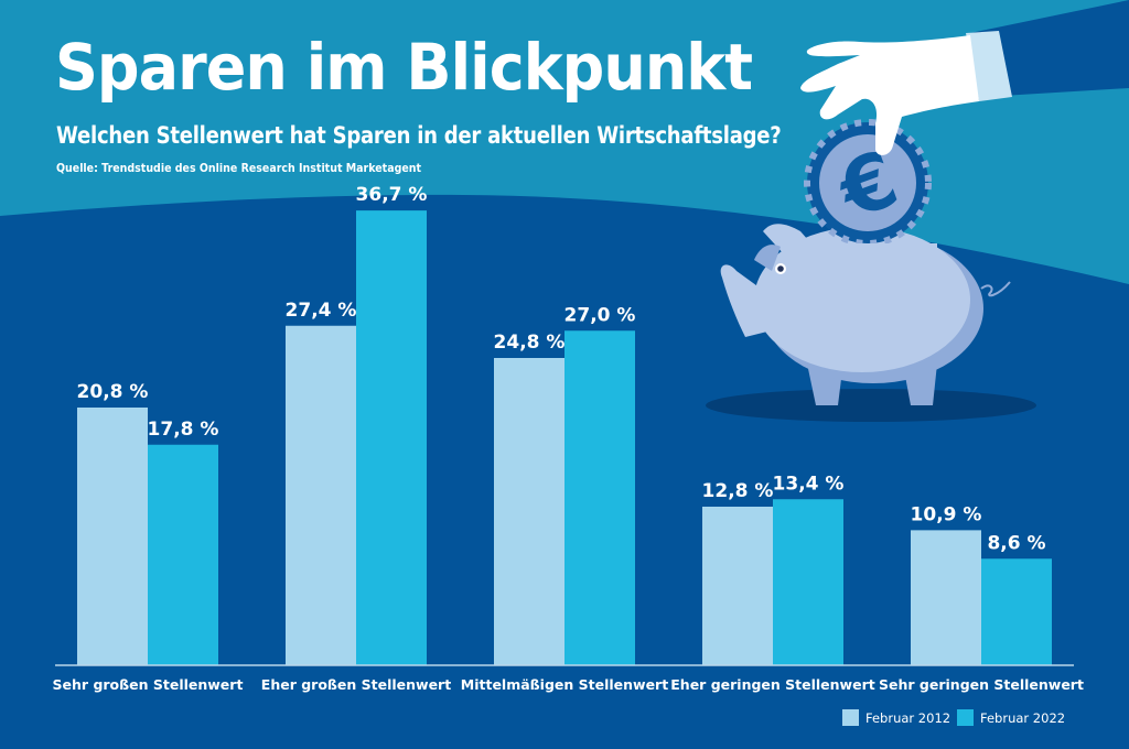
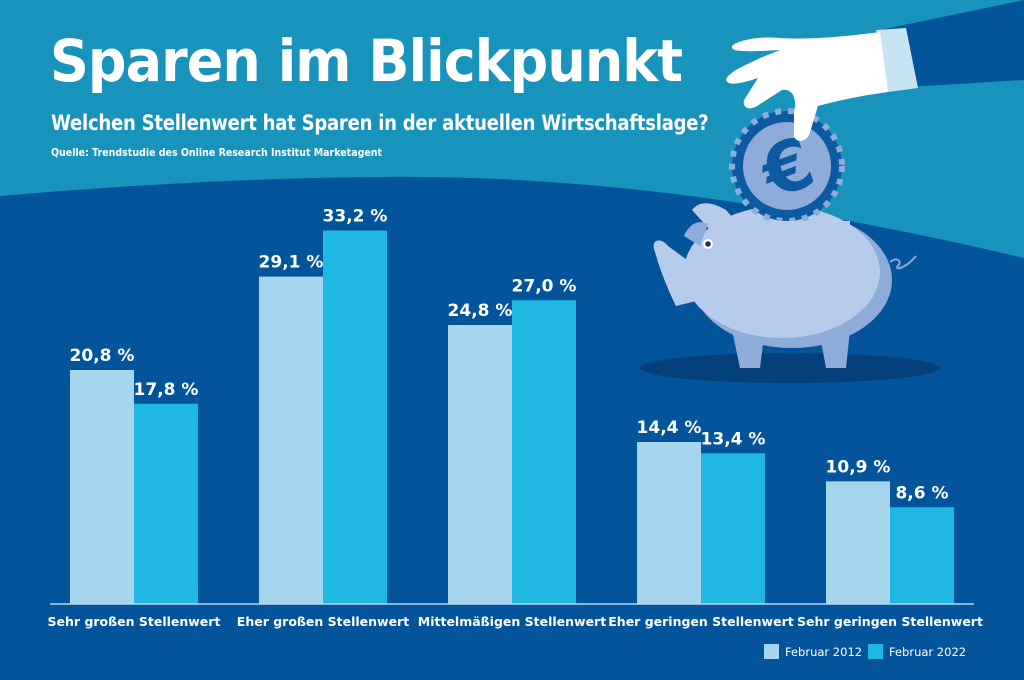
Februar 2012/Eher großen Stellenwert: 27,4 -> 29,1
Februar 2022/Eher großen Stellenwert: 36,7 -> 33,2
Februar 2012/Eher geringen Stellenwert: 12,8 -> 14,4
